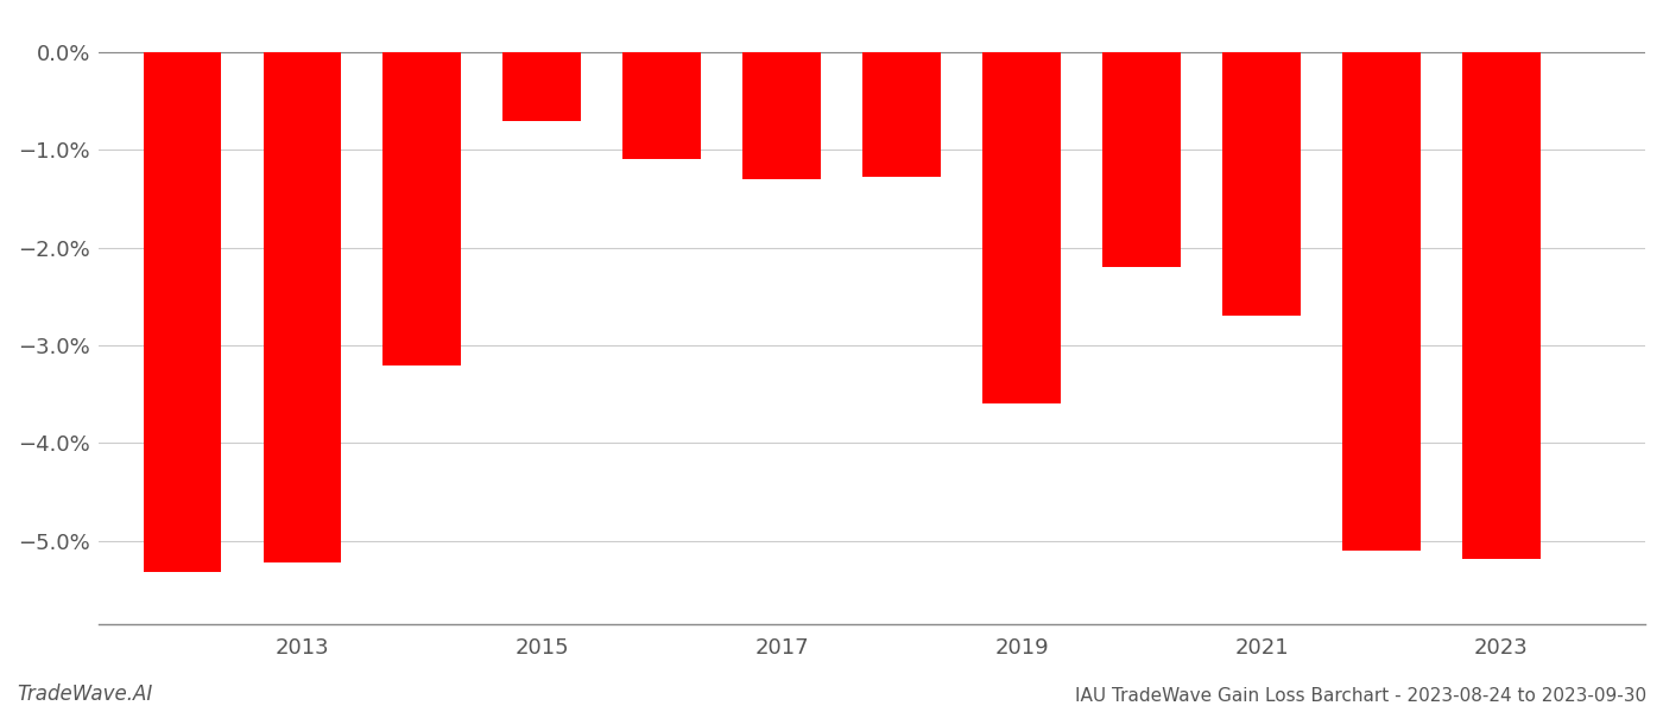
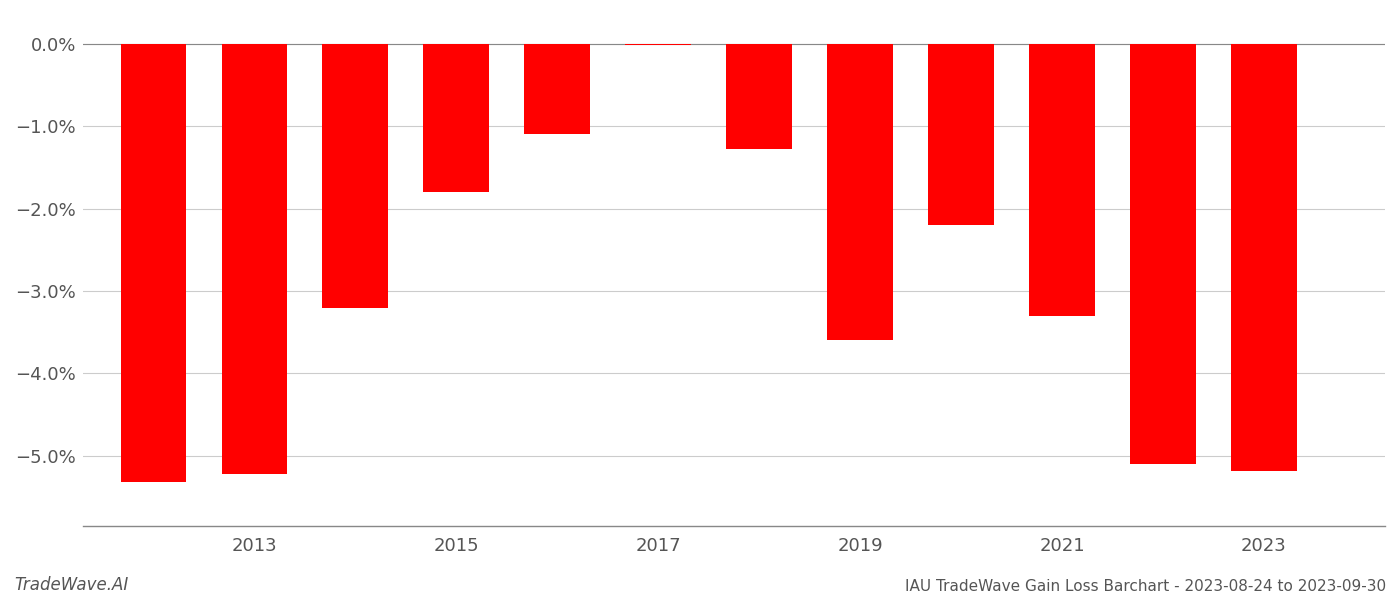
2015: -0.70% -> -1.80%
2017: -1.30% -> -0.02%
2021: -2.70% -> -3.30%
